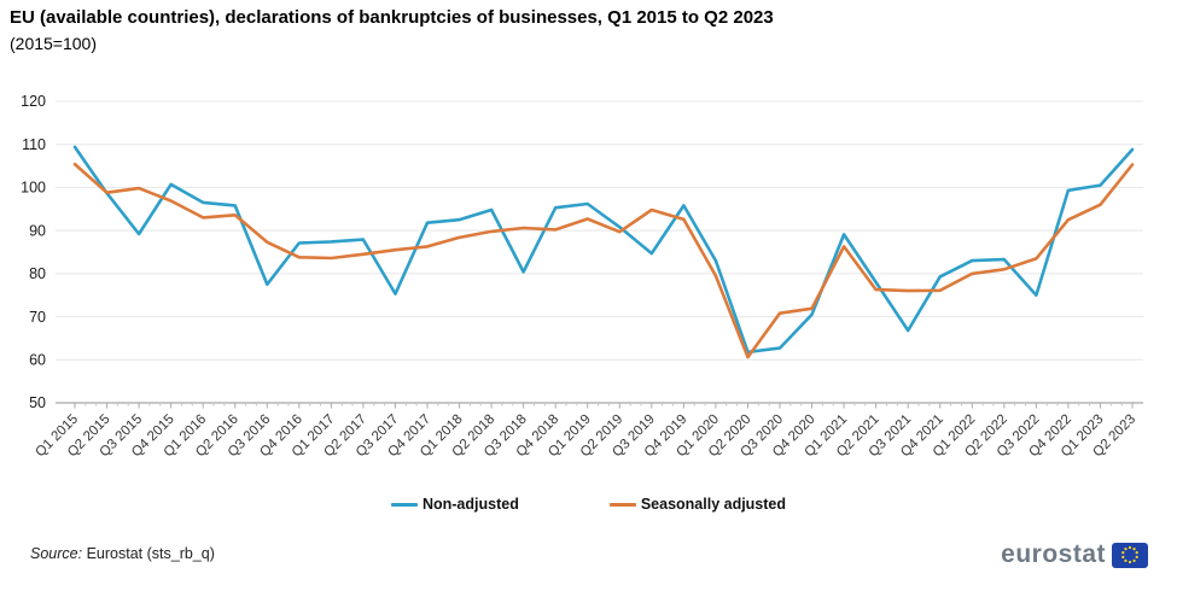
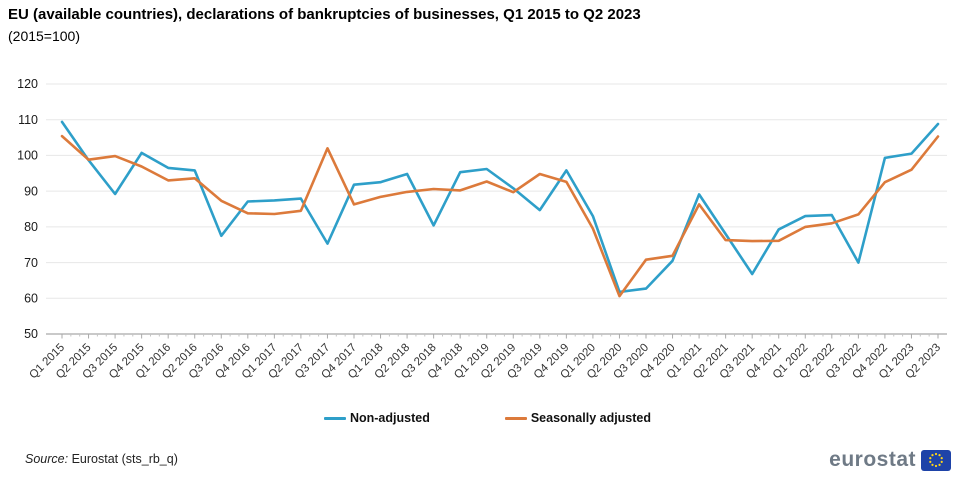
Seasonally adjusted/Q3 2017: 86 -> 102
Non-adjusted/Q3 2022: 75 -> 70
